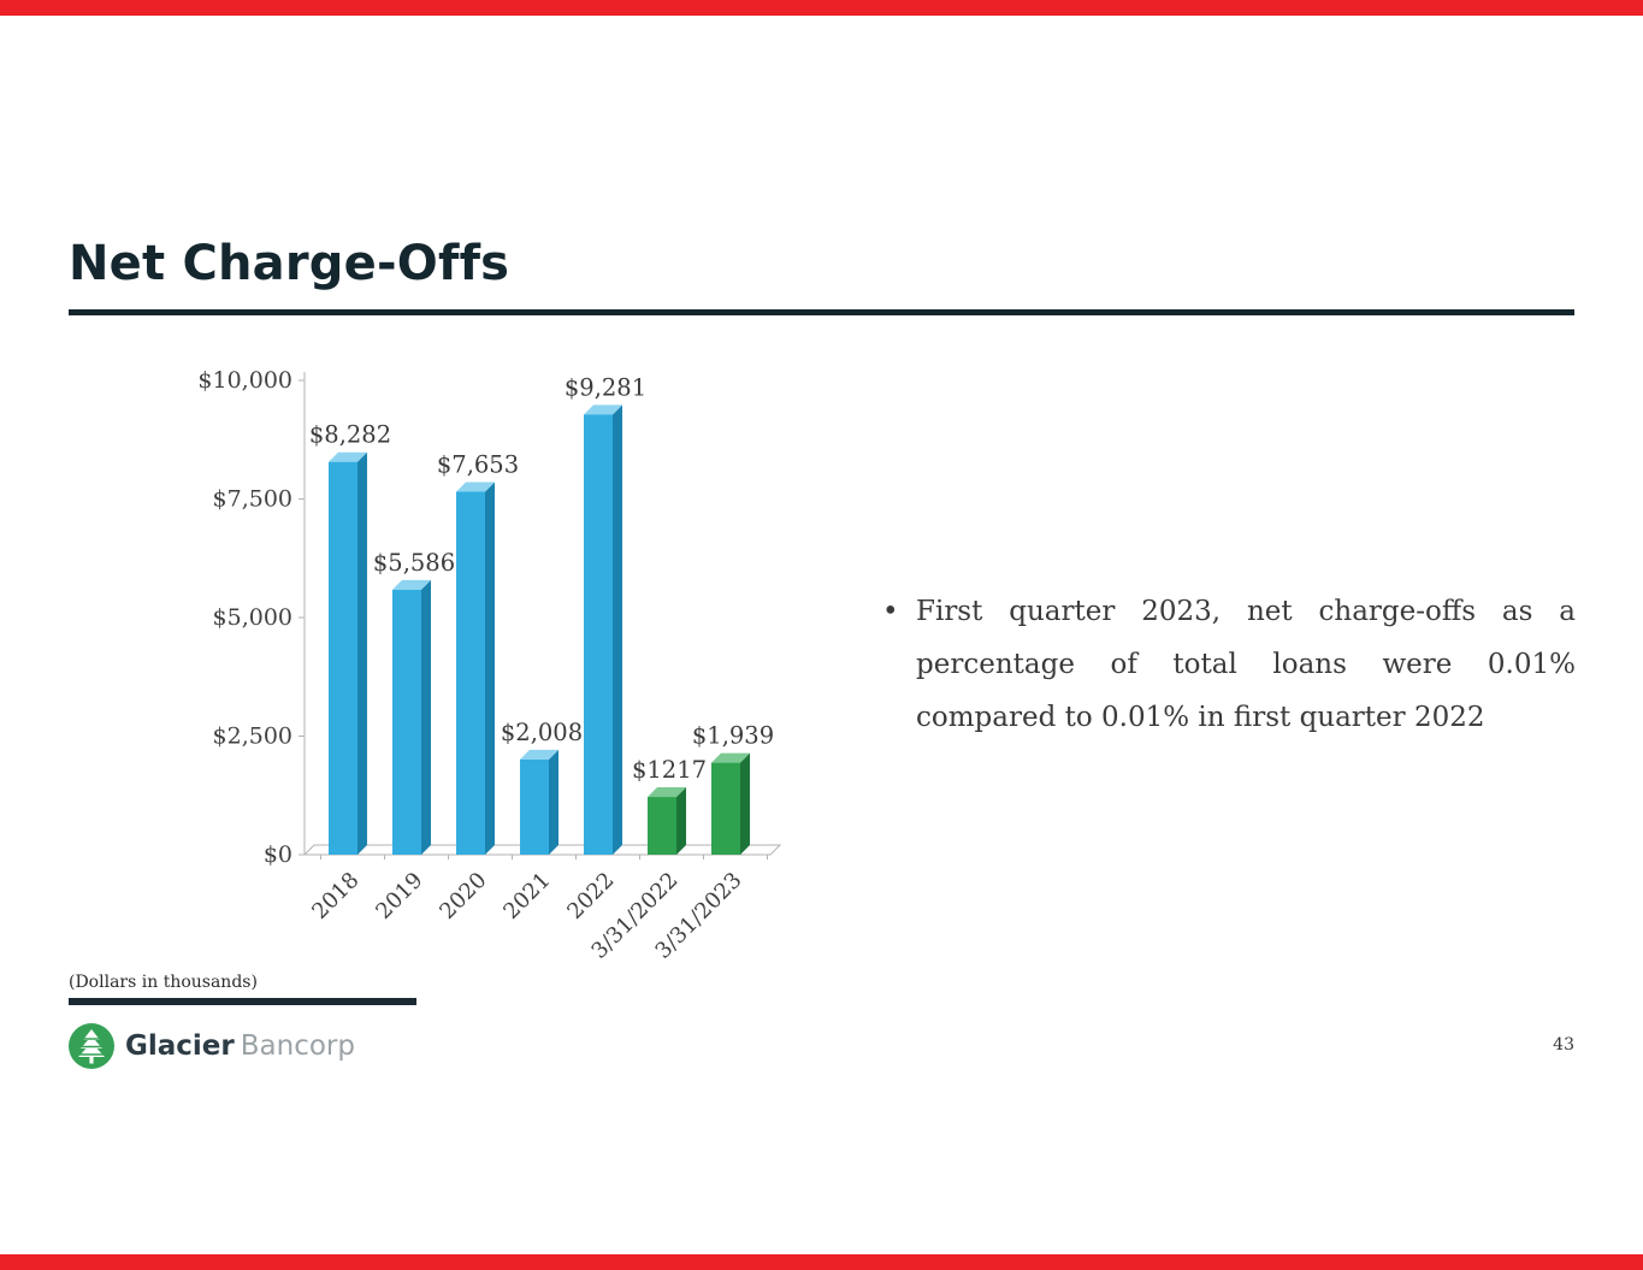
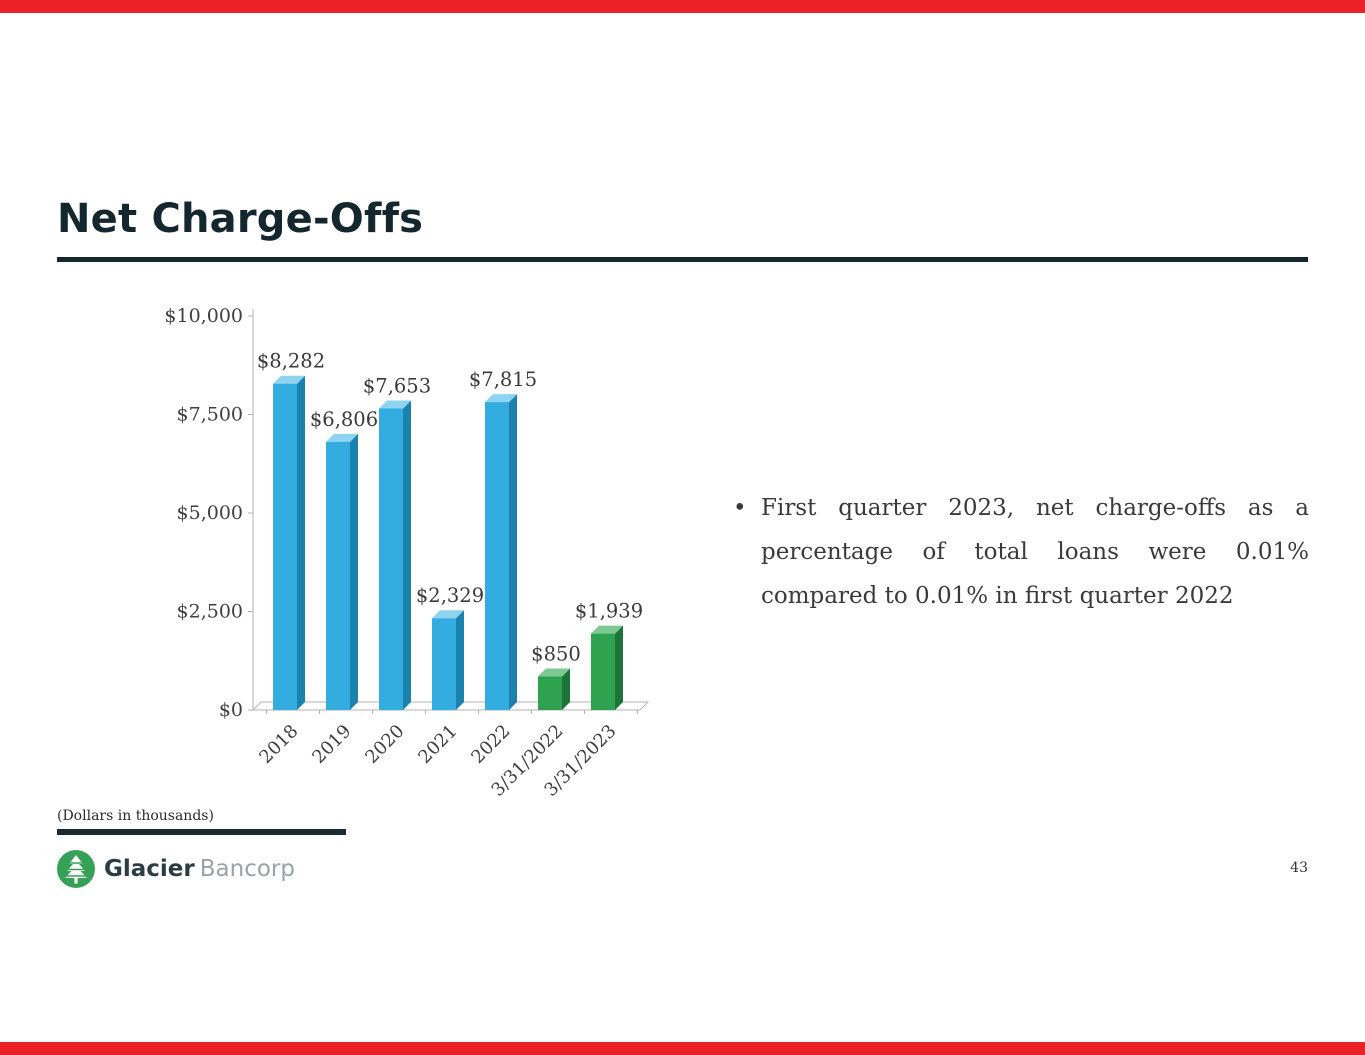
2019: $5,586 -> $6,806
2021: $2,008 -> $2,329
2022: $9,281 -> $7,815
3/31/2022: $1217 -> $850
